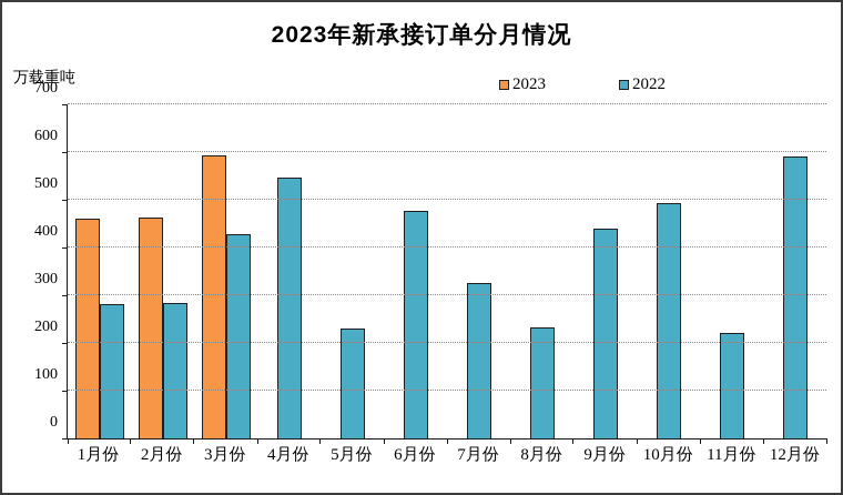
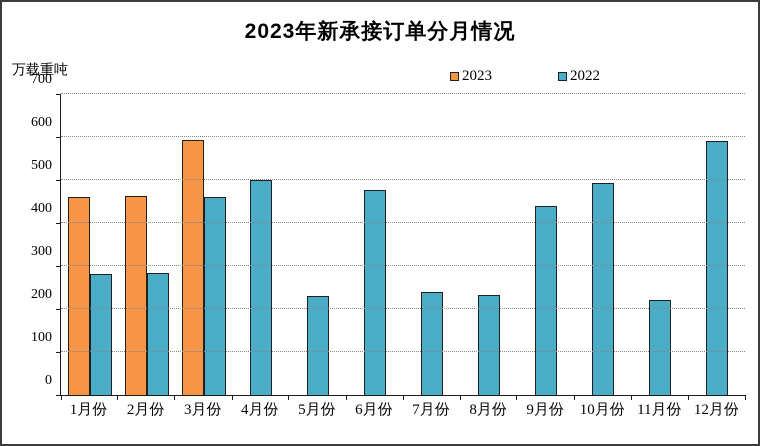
2022/3月份: 430 -> 460
2022/4月份: 550 -> 500
2022/7月份: 330 -> 240
